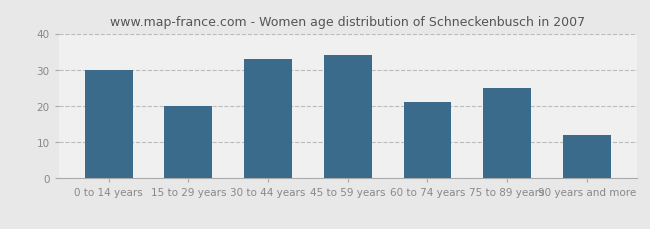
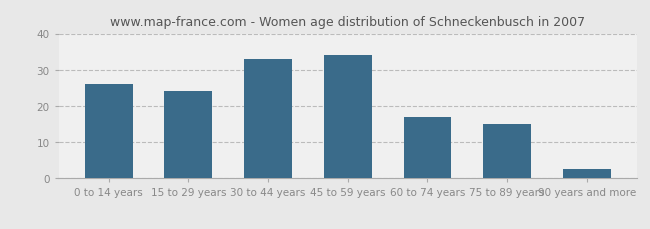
0 to 14 years: 30.0 -> 26.0
15 to 29 years: 20.0 -> 24.0
60 to 74 years: 21.0 -> 17.0
75 to 89 years: 25.0 -> 15.0
90 years and more: 12.0 -> 2.5
